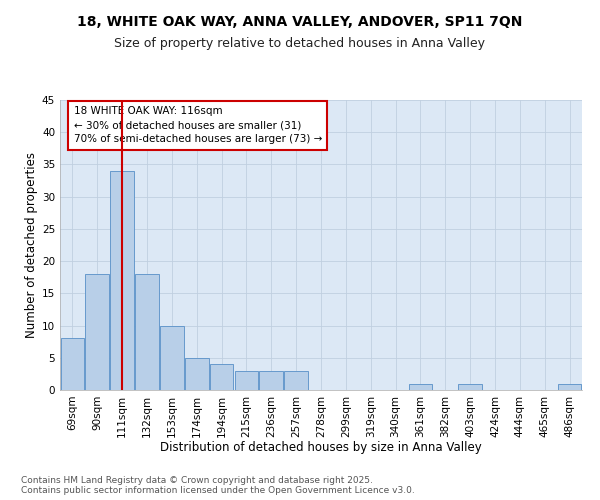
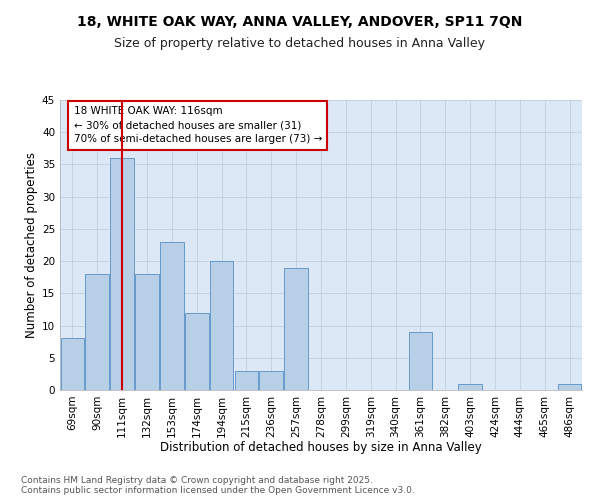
111sqm: 34 -> 36
153sqm: 10 -> 23
174sqm: 5 -> 12
194sqm: 4 -> 20
257sqm: 3 -> 19
361sqm: 1 -> 9
